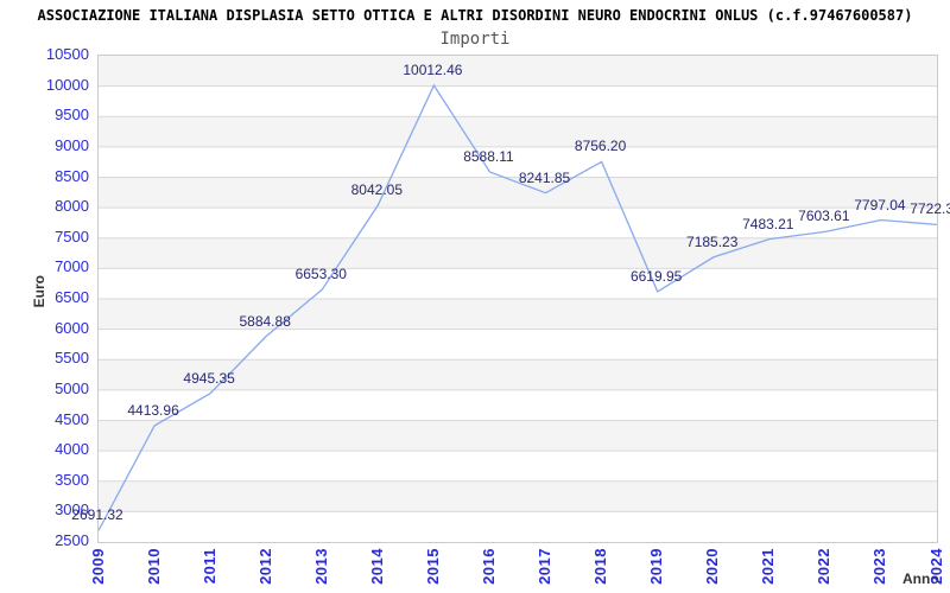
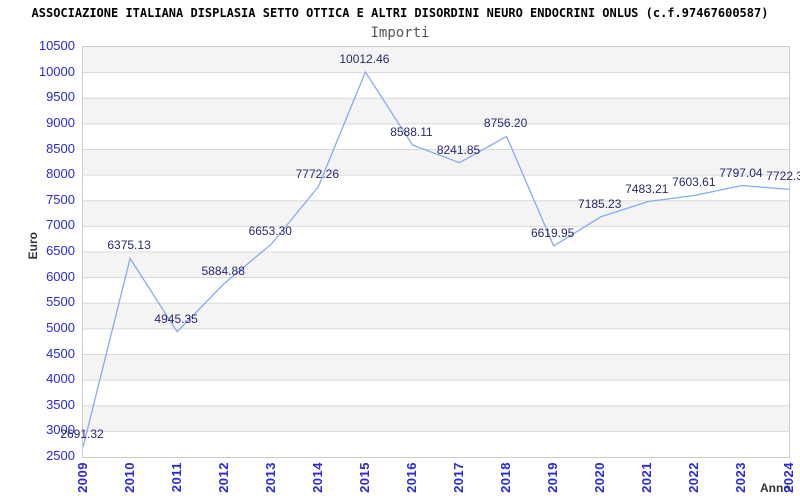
2010: 4413.96 -> 6375.13
2014: 8042.05 -> 7772.26
